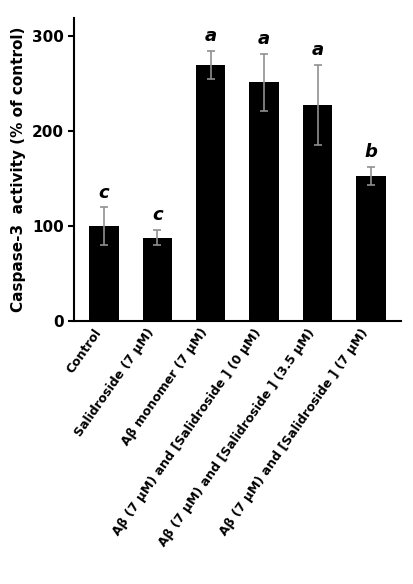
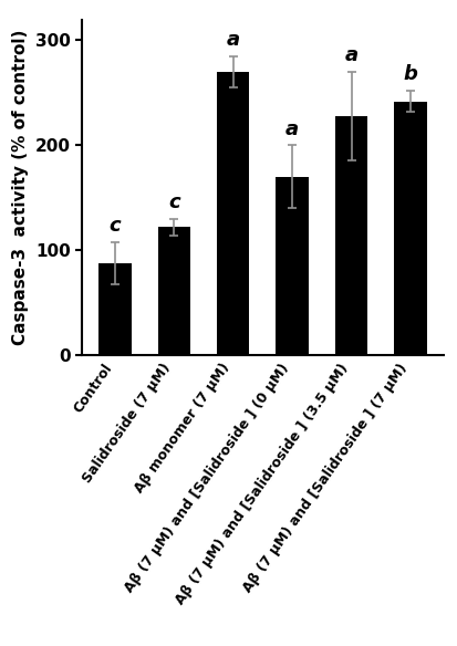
Control: 100 -> 88
Salidroside (7 μM): 88 -> 122
Aβ (7 μM) and [Salidroside ] (0 μM): 252 -> 170
Aβ (7 μM) and [Salidroside ] (7 μM): 153 -> 242
